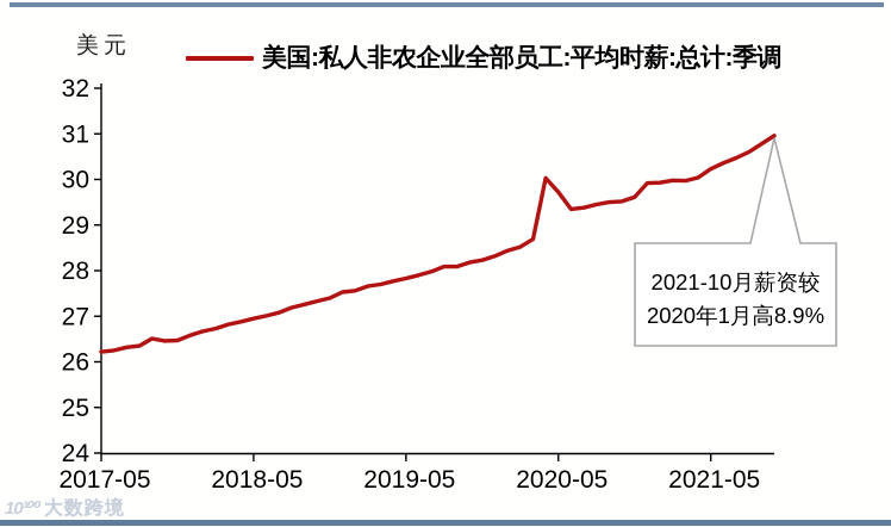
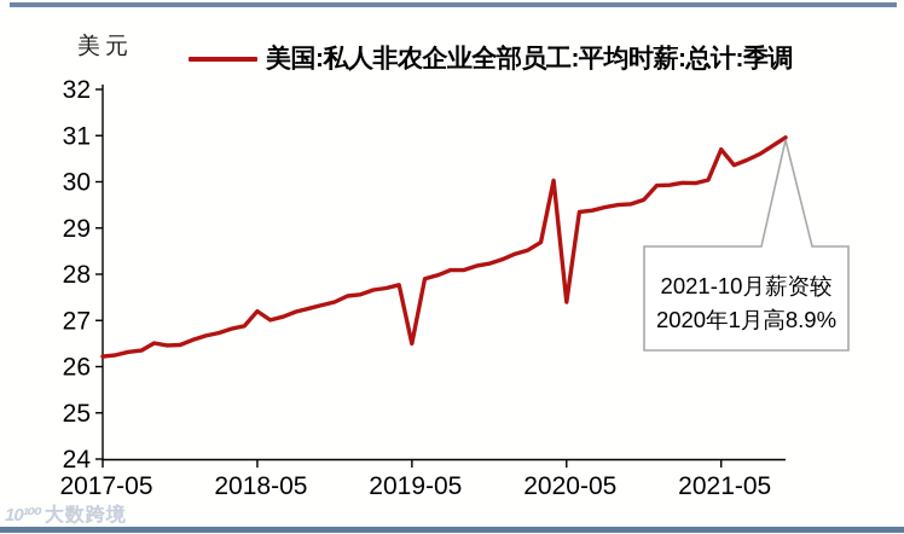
2018-05: 26.9 -> 27.2
2019-05: 27.8 -> 26.5
2020-05: 29.7 -> 27.4
2021-05: 30.2 -> 30.7
